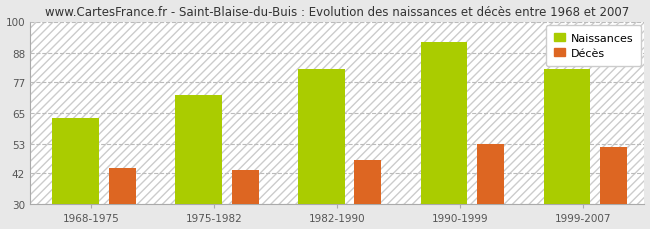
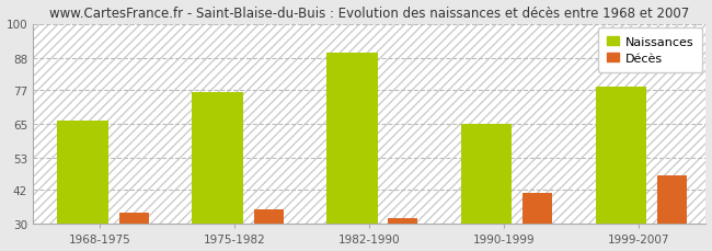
Naissances/1968-1975: 63 -> 66
Décès/1968-1975: 44 -> 34
Naissances/1975-1982: 72 -> 76
Décès/1975-1982: 43 -> 35
Naissances/1982-1990: 82 -> 90
Décès/1982-1990: 47 -> 32
Naissances/1990-1999: 92 -> 65
Décès/1990-1999: 53 -> 41
Naissances/1999-2007: 82 -> 78
Décès/1999-2007: 52 -> 47
